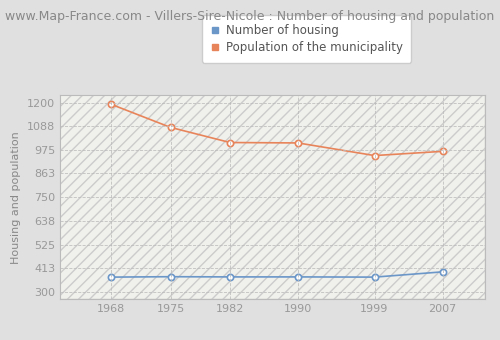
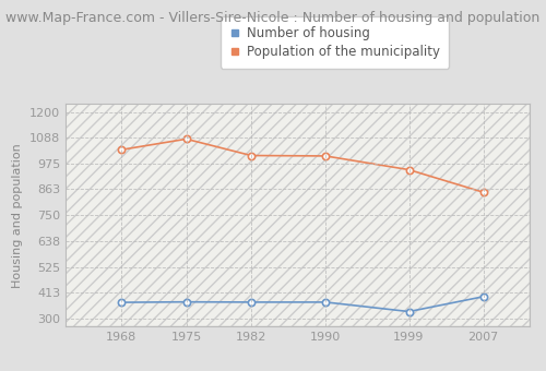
Population of the municipality/1968: 1192 -> 1035
Number of housing/1999: 370 -> 330
Population of the municipality/2007: 968 -> 850
